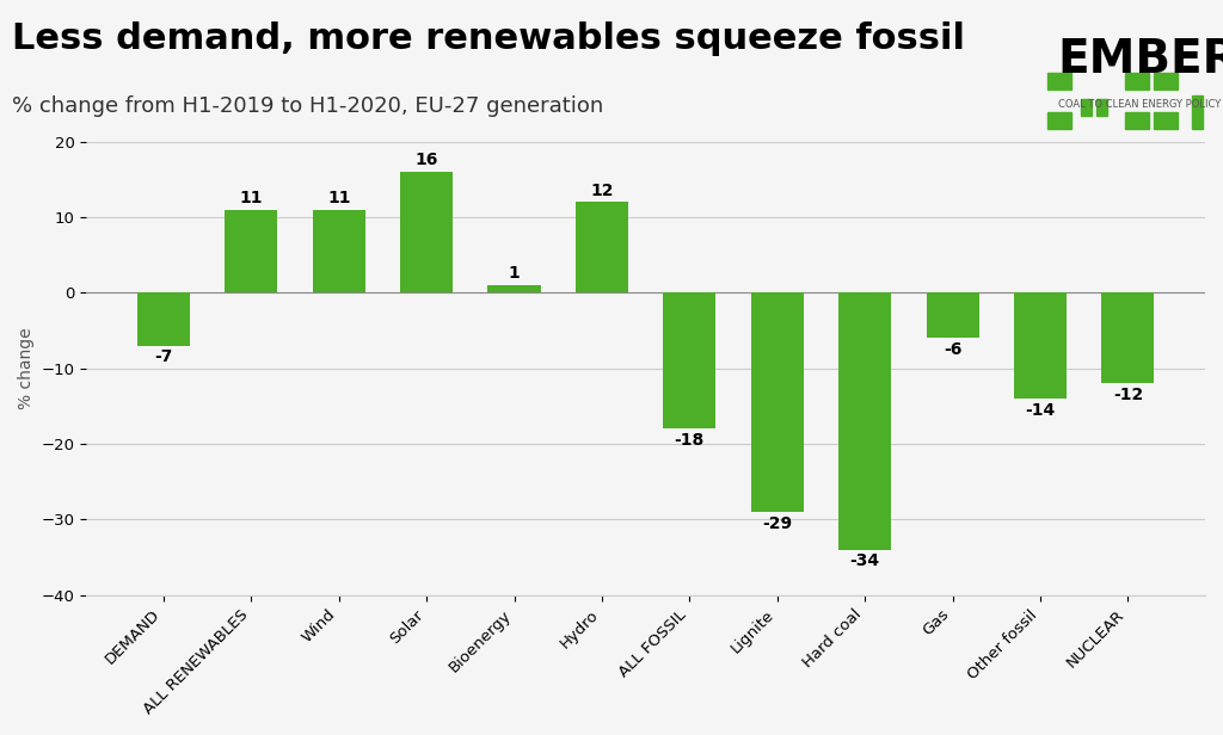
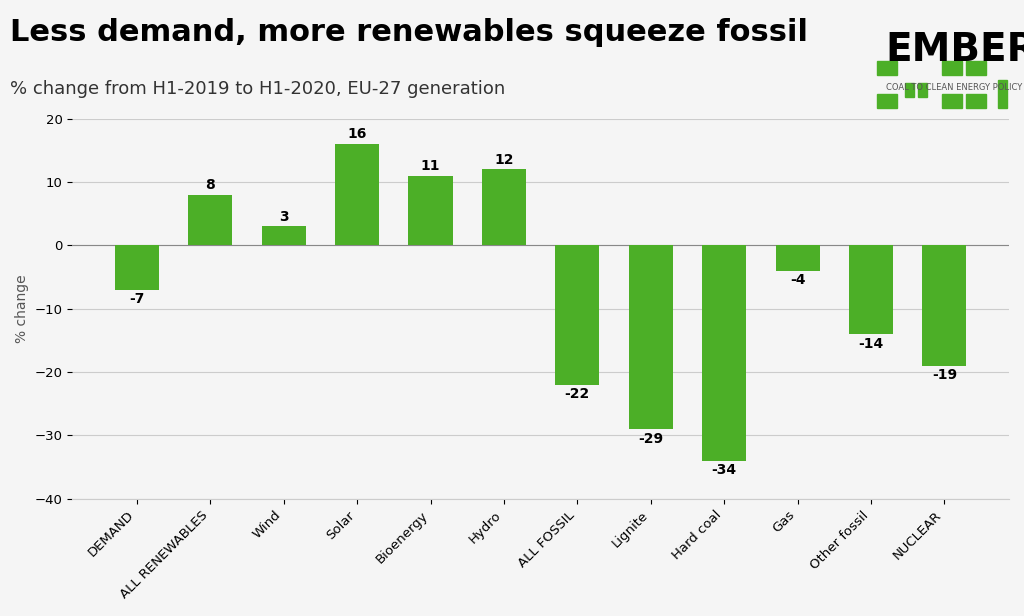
ALL RENEWABLES: 11 -> 8
Wind: 11 -> 3
Bioenergy: 1 -> 11
ALL FOSSIL: -18 -> -22
Gas: -6 -> -4
NUCLEAR: -12 -> -19
